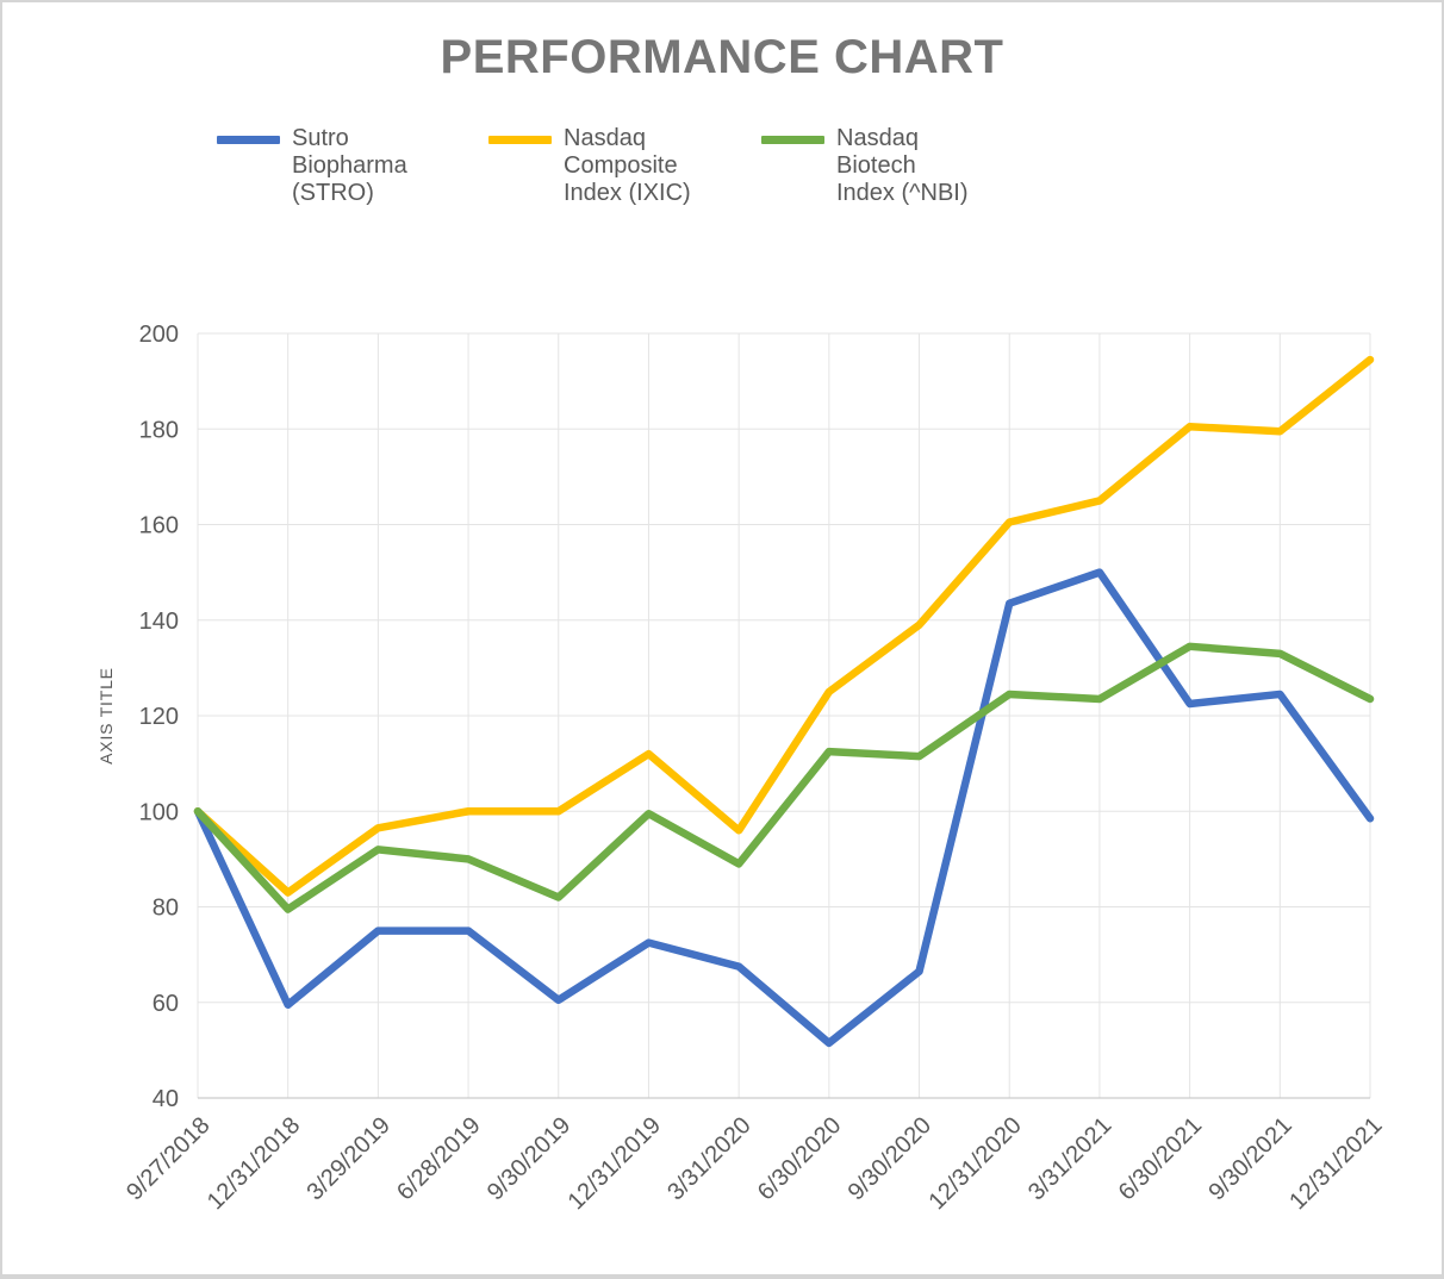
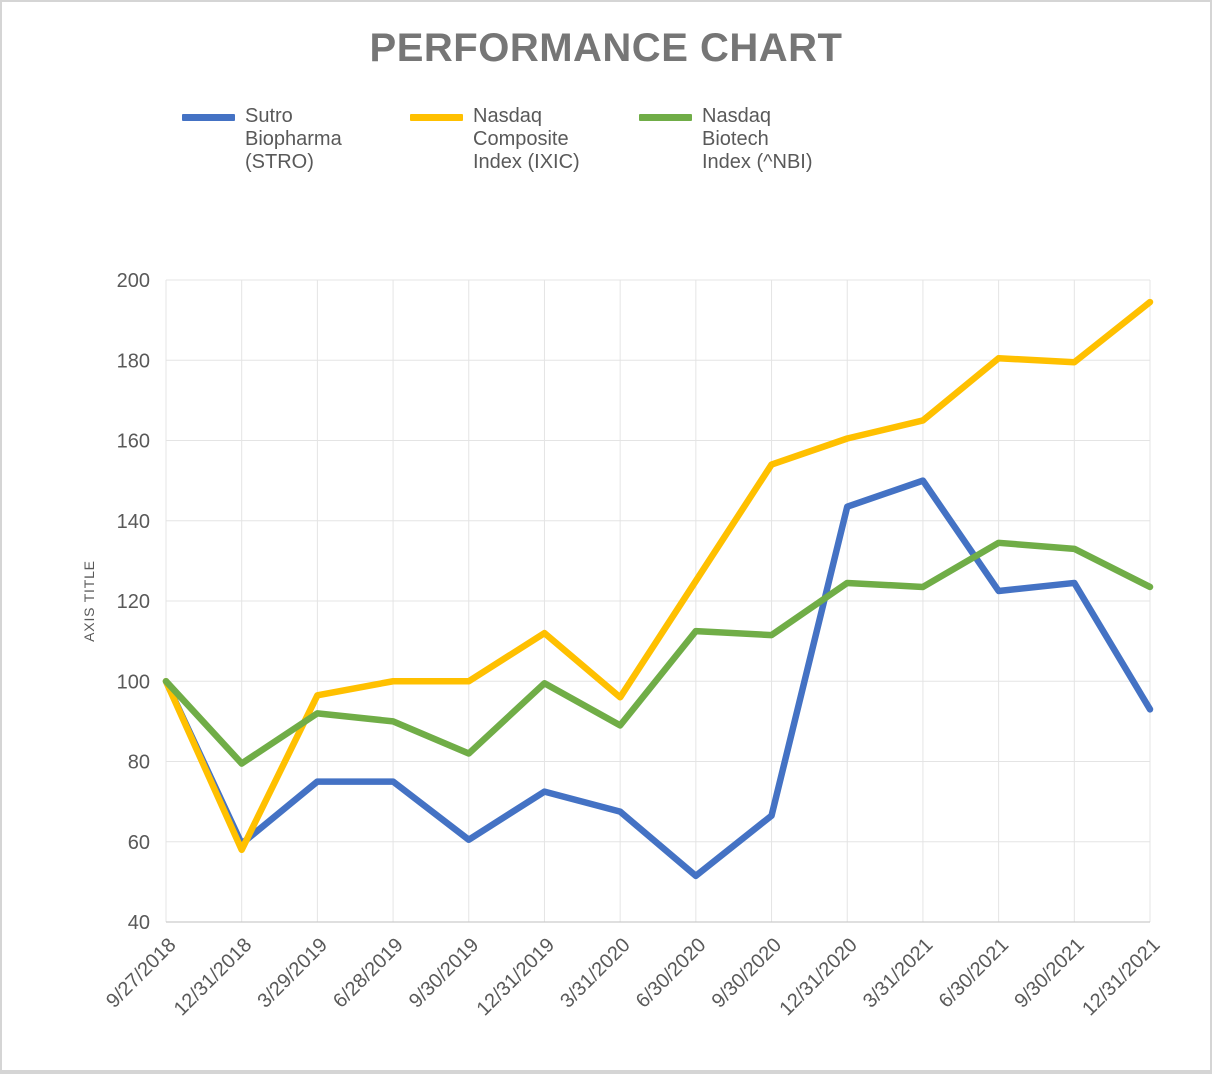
Nasdaq Composite Index (IXIC)/12/31/2018: 83 -> 58
Nasdaq Composite Index (IXIC)/9/30/2020: 139 -> 154
Sutro Biopharma (STRO)/12/31/2021: 98 -> 93
